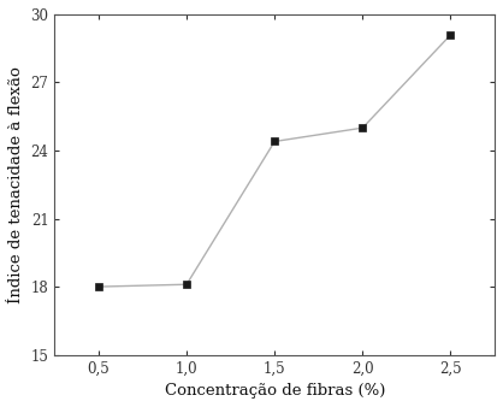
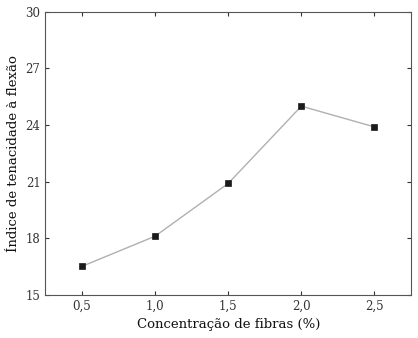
0,5: 18.0 -> 16.5
1,5: 24.4 -> 20.9
2,5: 29.1 -> 23.9
